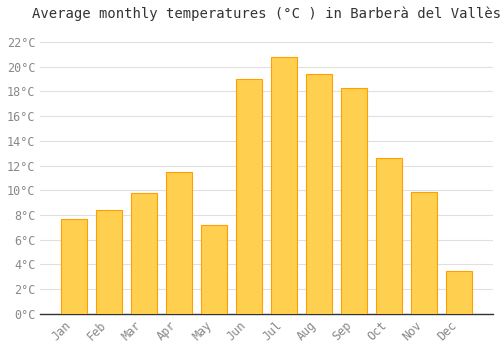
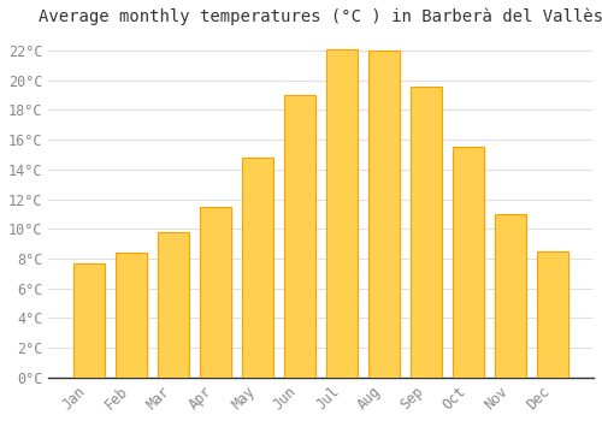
May: 7.2°C -> 14.8°C
Jul: 20.8°C -> 22.1°C
Aug: 19.4°C -> 22.0°C
Sep: 18.3°C -> 19.6°C
Oct: 12.6°C -> 15.5°C
Nov: 9.9°C -> 11.0°C
Dec: 3.5°C -> 8.5°C
